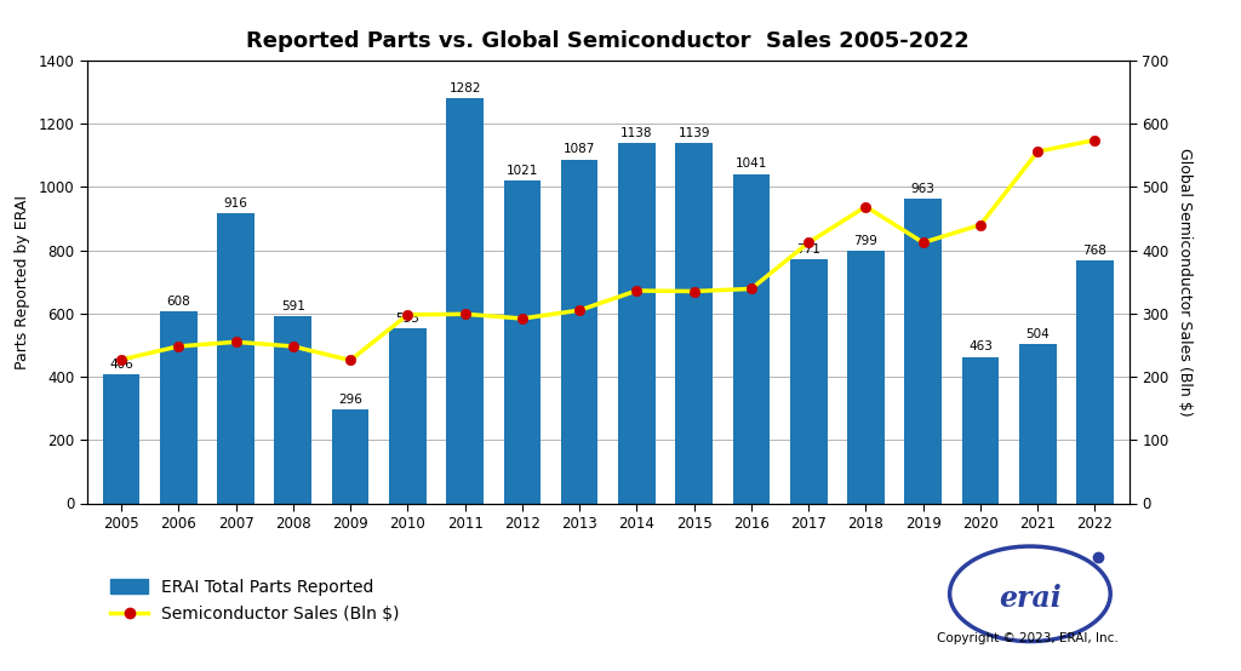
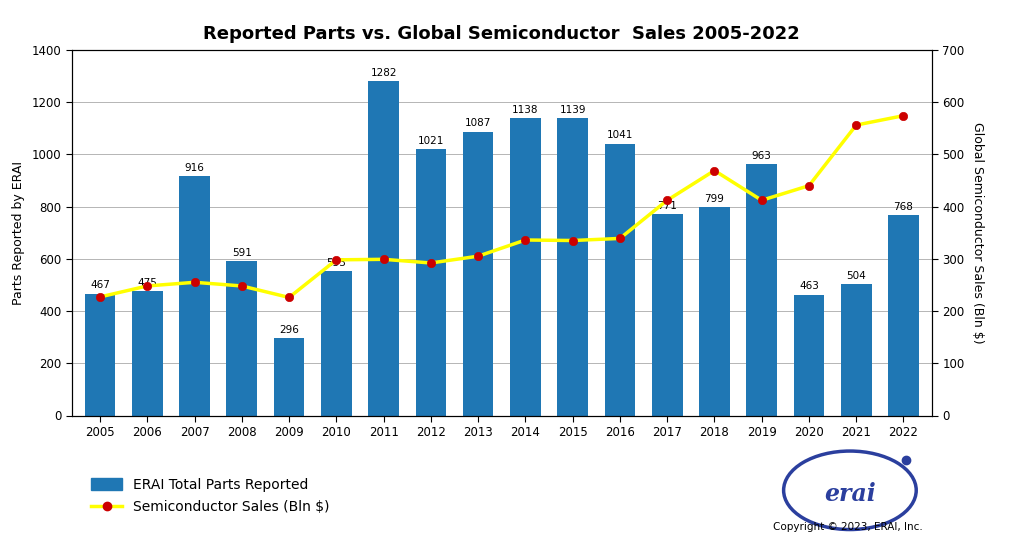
ERAI Total Parts Reported/2005: 406 -> 467
ERAI Total Parts Reported/2006: 608 -> 475
